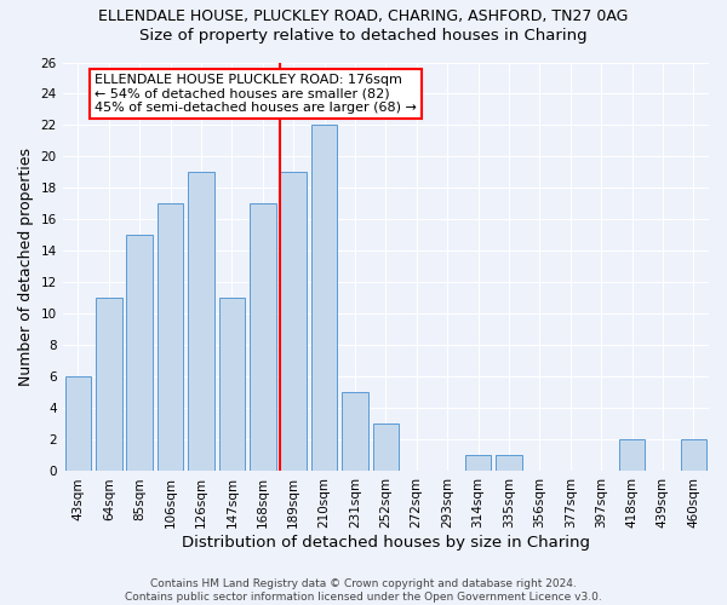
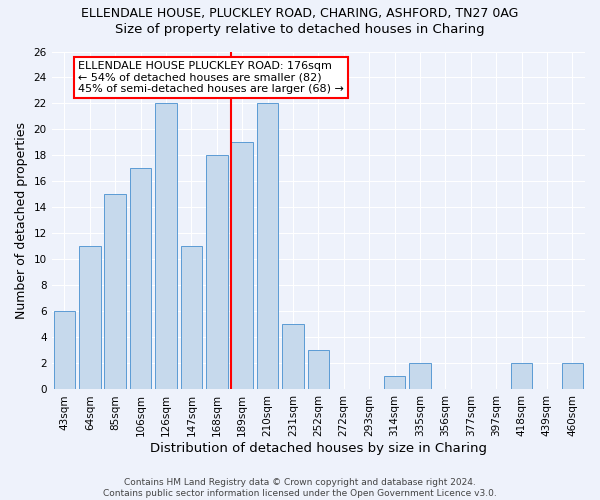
126sqm: 19 -> 22
168sqm: 17 -> 18
335sqm: 1 -> 2
